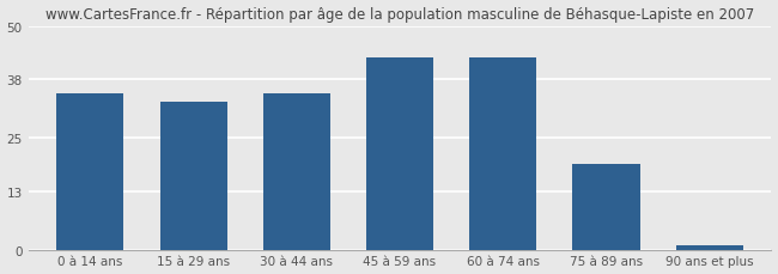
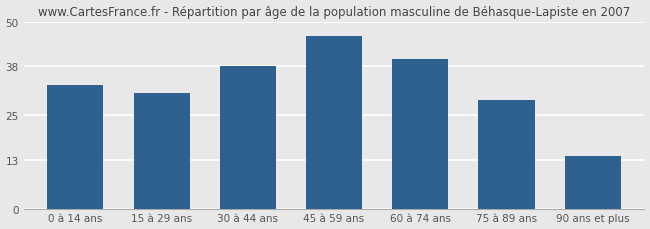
0 à 14 ans: 35 -> 33
15 à 29 ans: 33 -> 31
30 à 44 ans: 35 -> 38
45 à 59 ans: 43 -> 46
60 à 74 ans: 43 -> 40
75 à 89 ans: 19 -> 29
90 ans et plus: 1 -> 14
